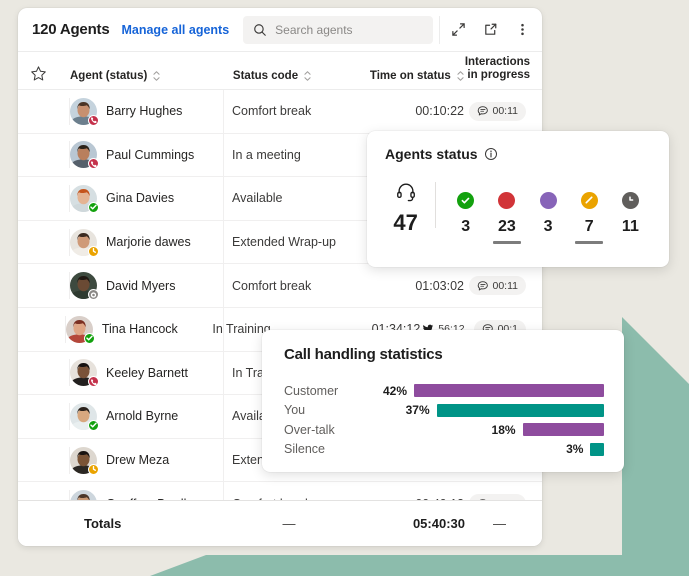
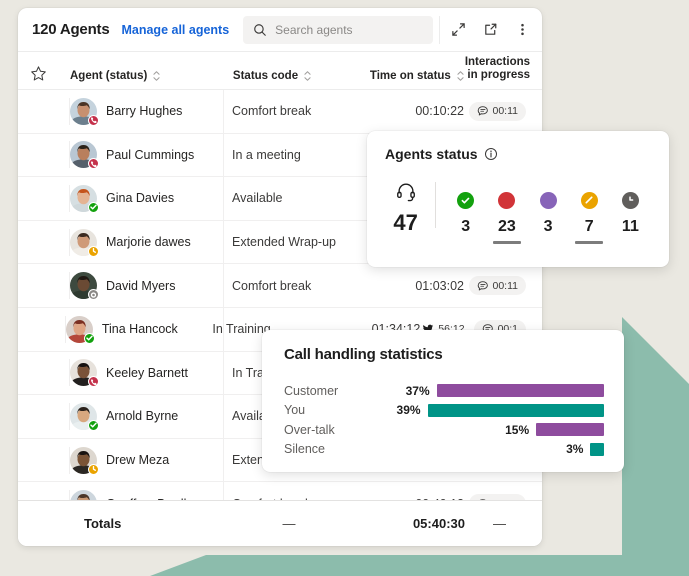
Customer: 42% -> 37%
You: 37% -> 39%
Over-talk: 18% -> 15%
